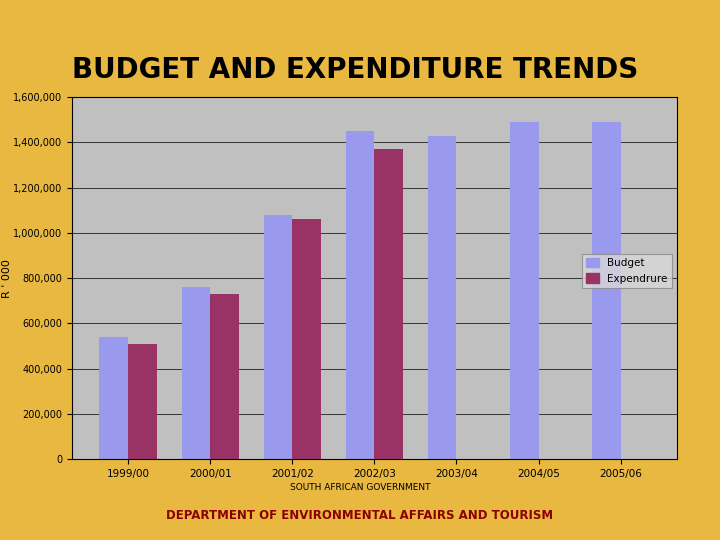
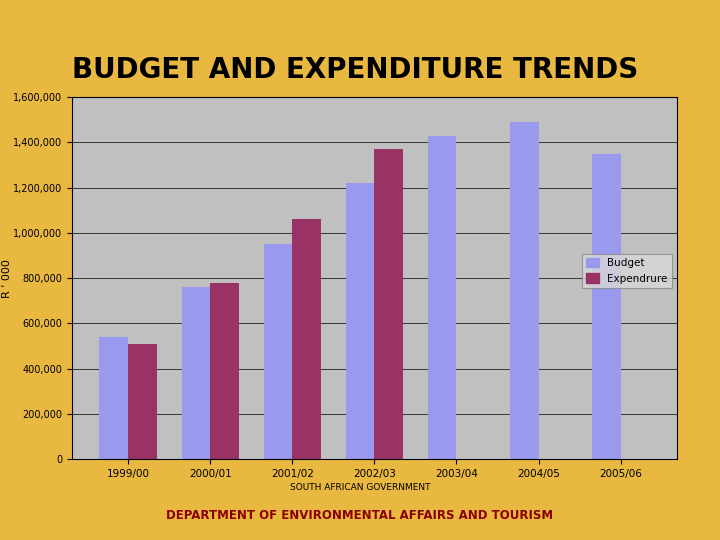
Expendrure/2000/01: 730,000 -> 780,000
Budget/2001/02: 1,080,000 -> 950,000
Budget/2002/03: 1,450,000 -> 1,220,000
Budget/2005/06: 1,490,000 -> 1,350,000
